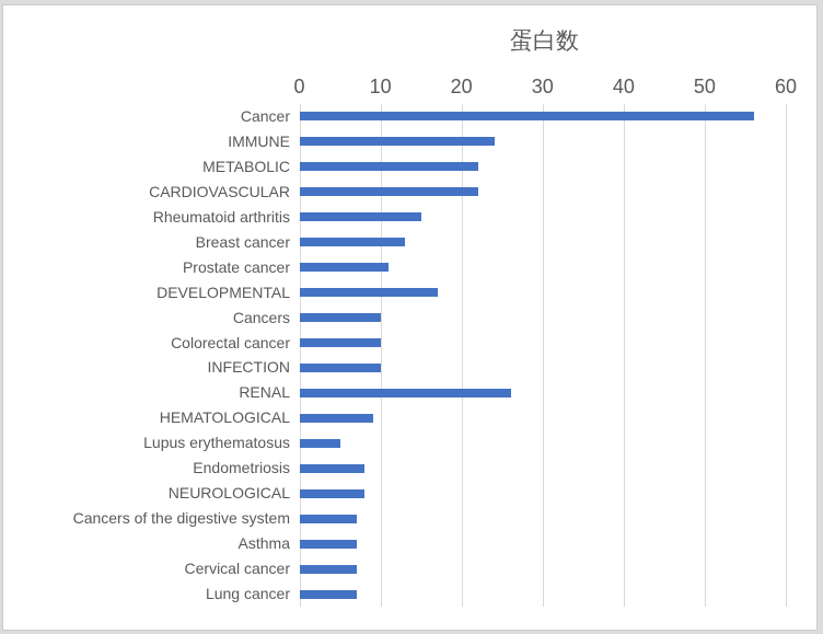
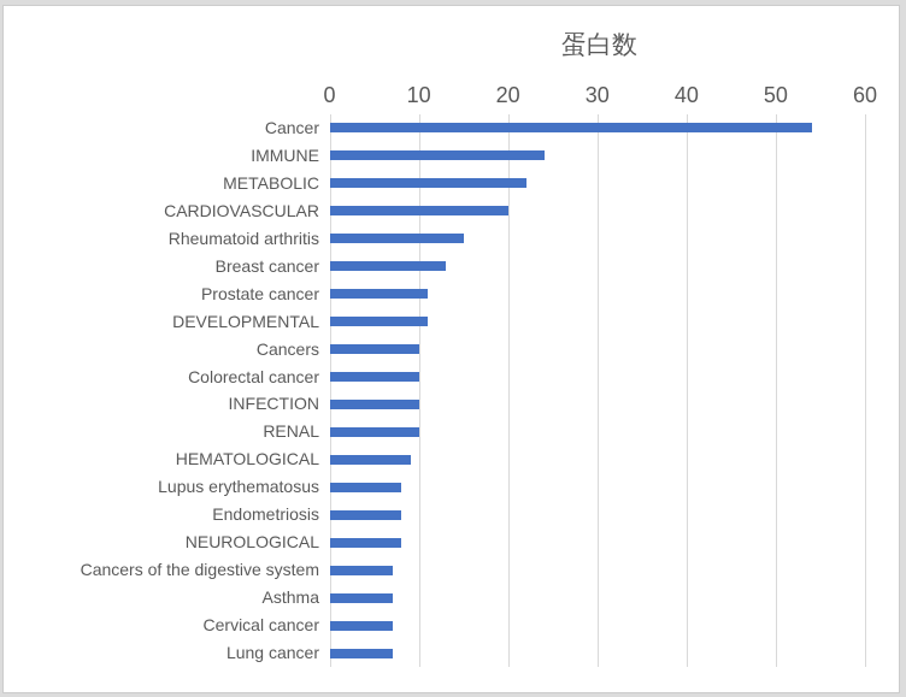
Cancer: 56 -> 54
CARDIOVASCULAR: 22 -> 20
DEVELOPMENTAL: 17 -> 11
RENAL: 26 -> 10
Lupus erythematosus: 5 -> 8
